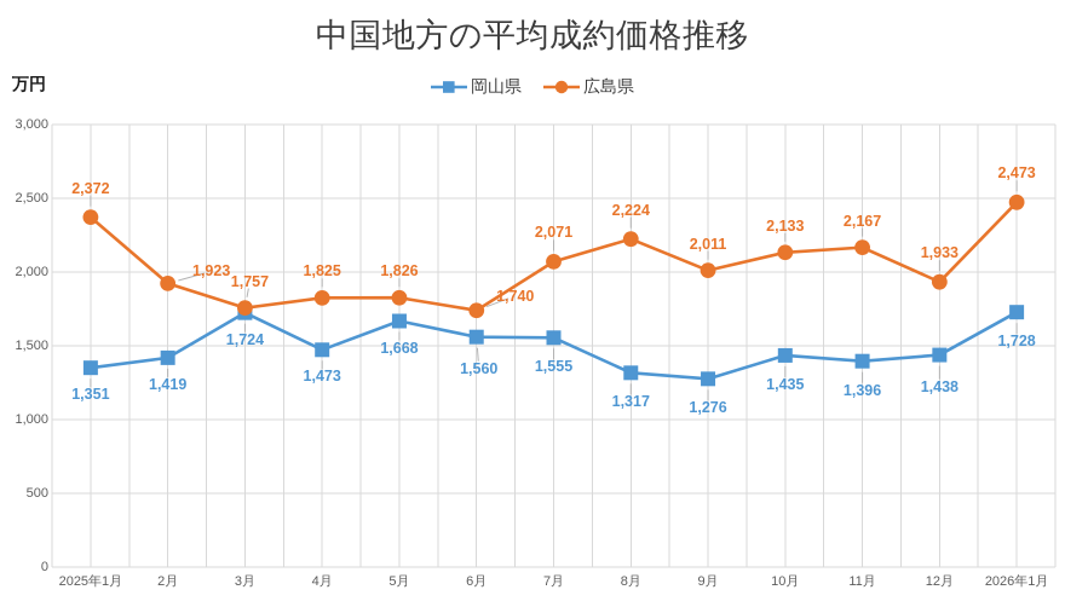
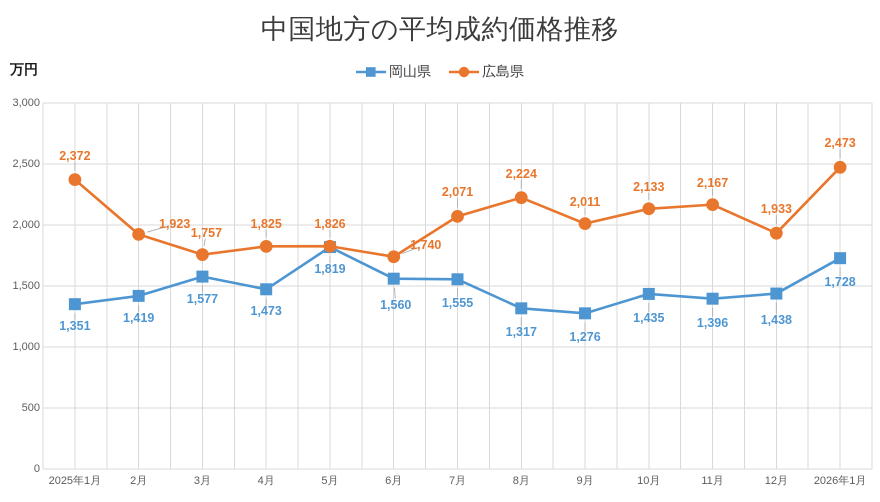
岡山県/3月: 1,724 -> 1,577
岡山県/5月: 1,668 -> 1,819
